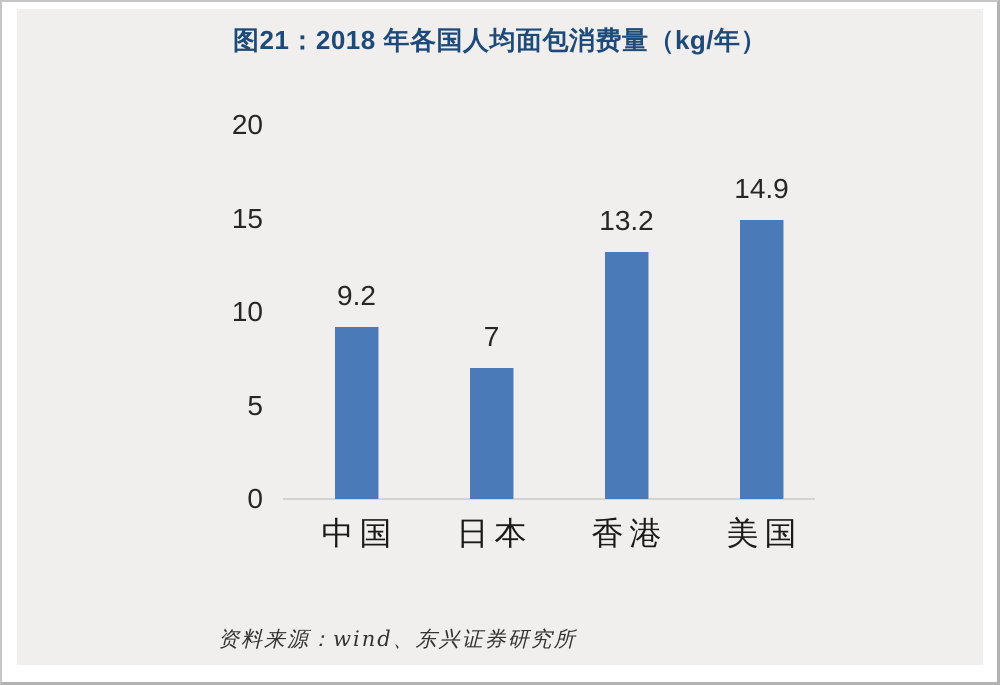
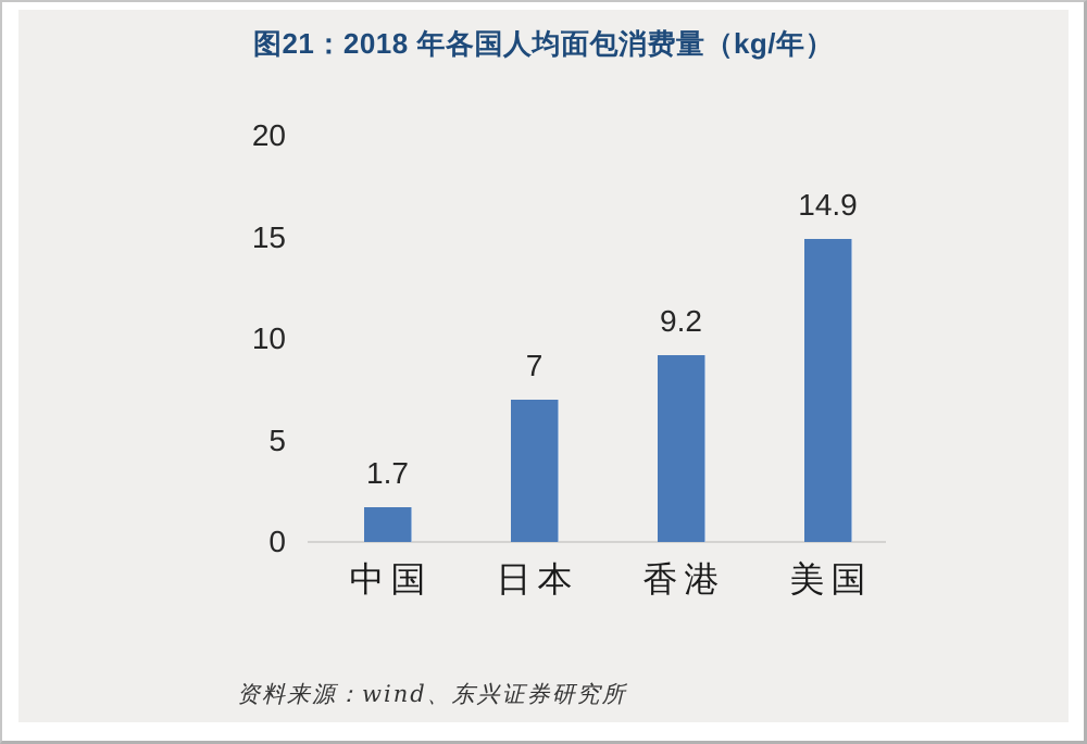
中国: 9.2 -> 1.7
香港: 13.2 -> 9.2
